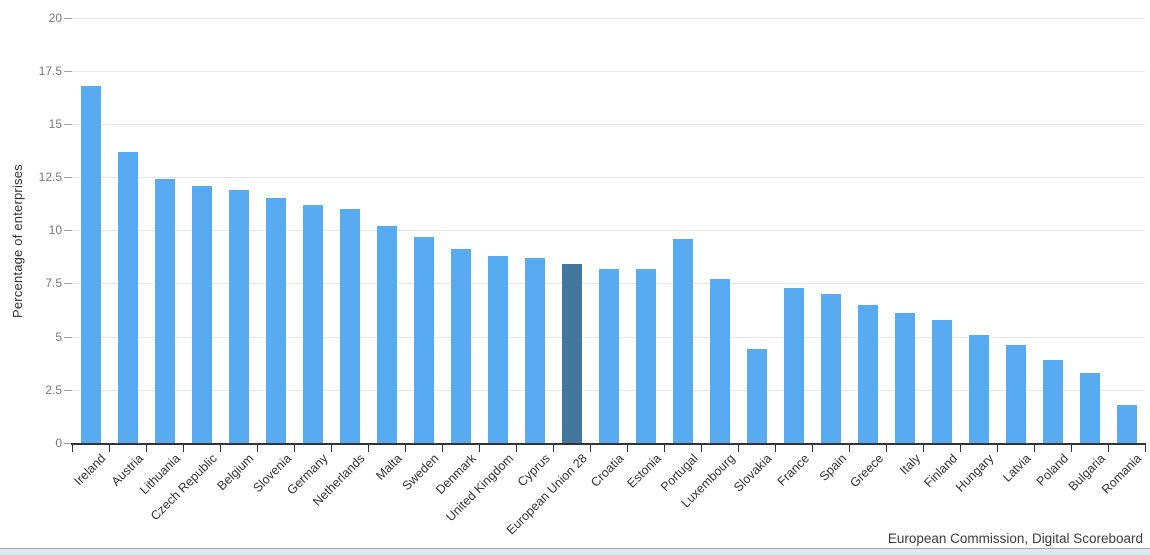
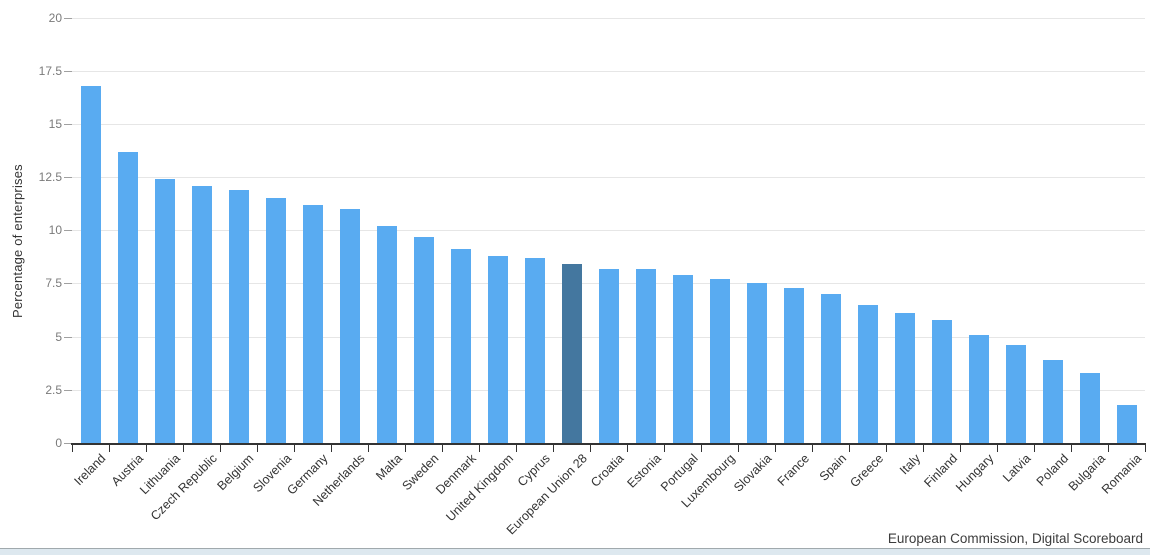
Portugal: 9.6 -> 7.9
Slovakia: 4.4 -> 7.5
